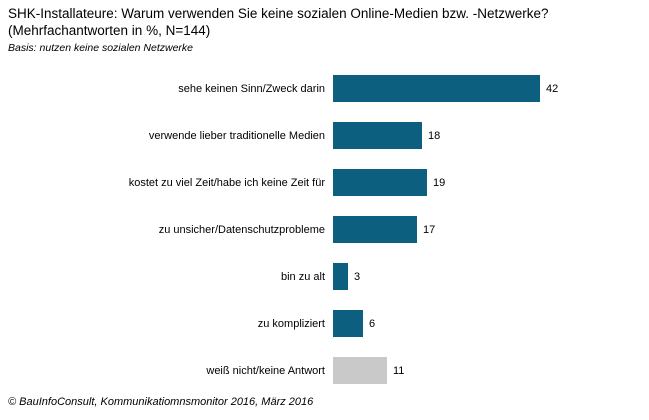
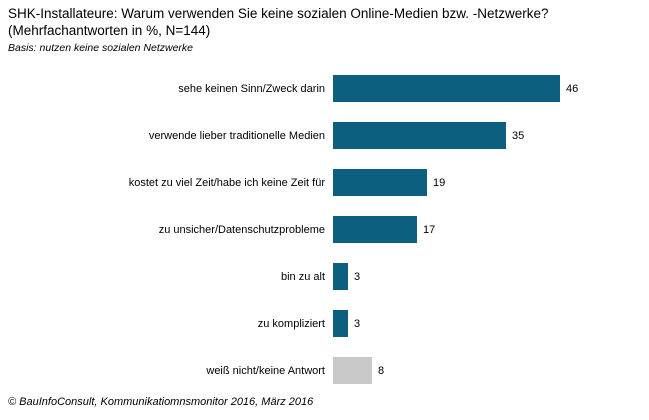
sehe keinen Sinn/Zweck darin: 42 -> 46
verwende lieber traditionelle Medien: 18 -> 35
zu kompliziert: 6 -> 3
weiß nicht/keine Antwort: 11 -> 8
